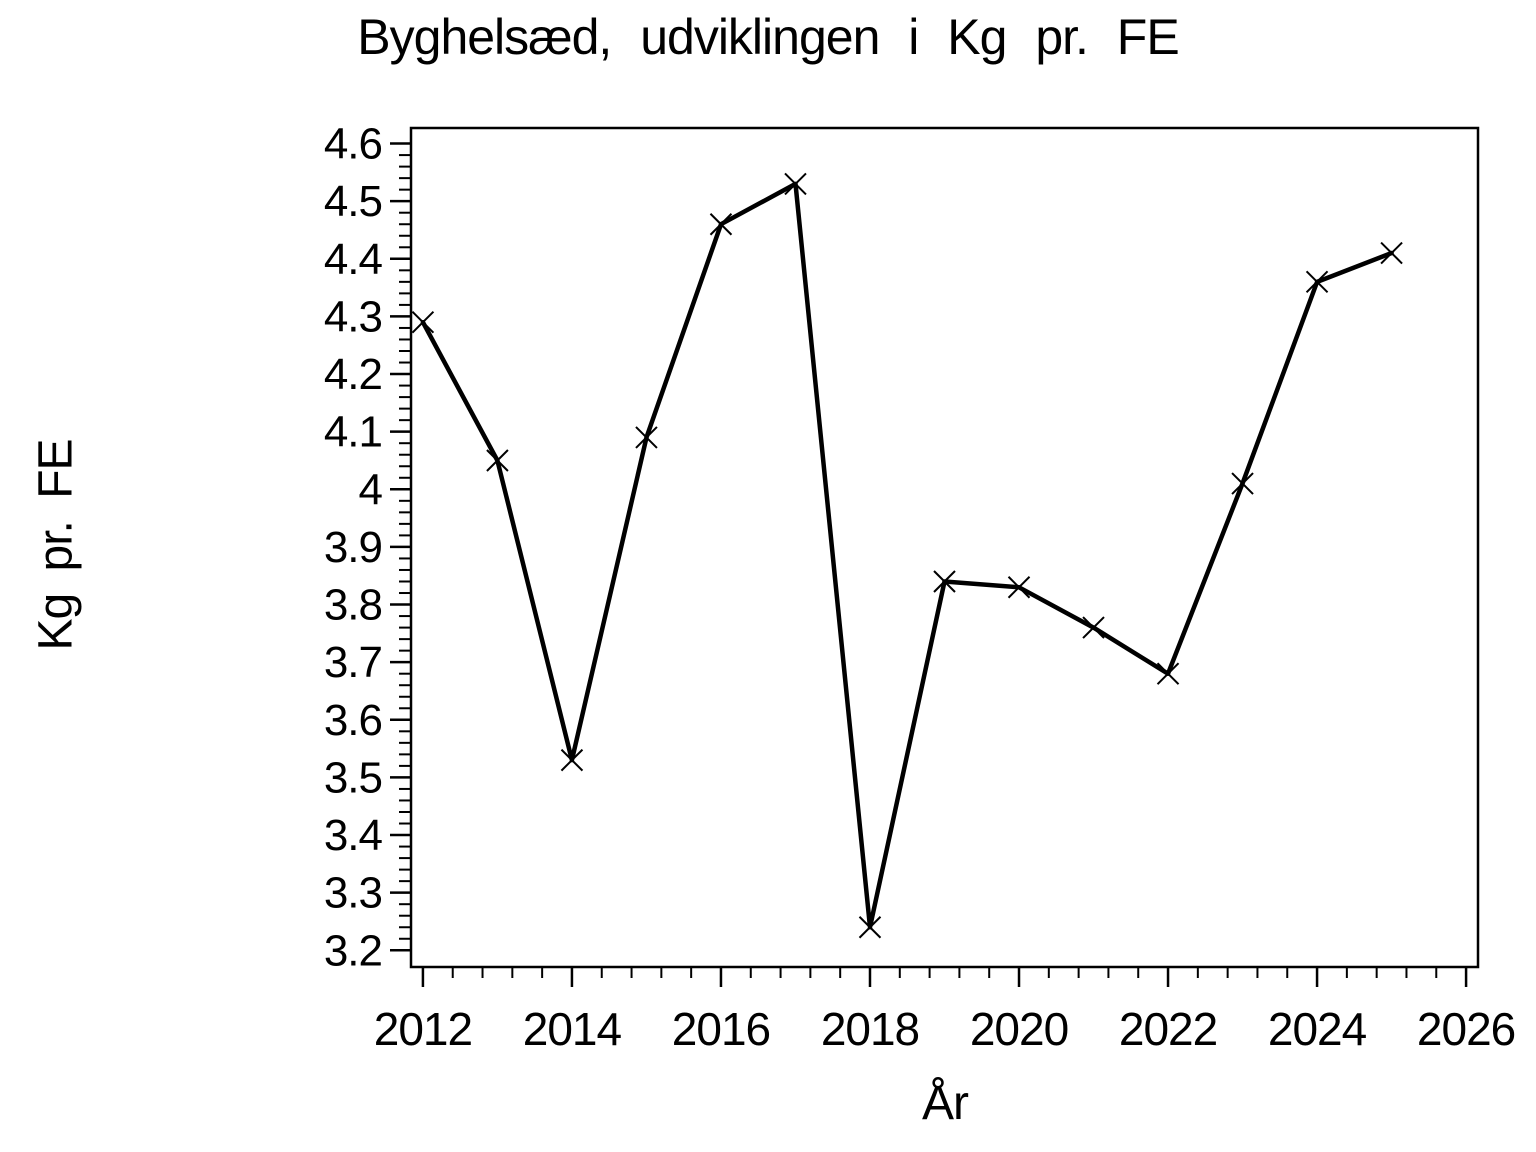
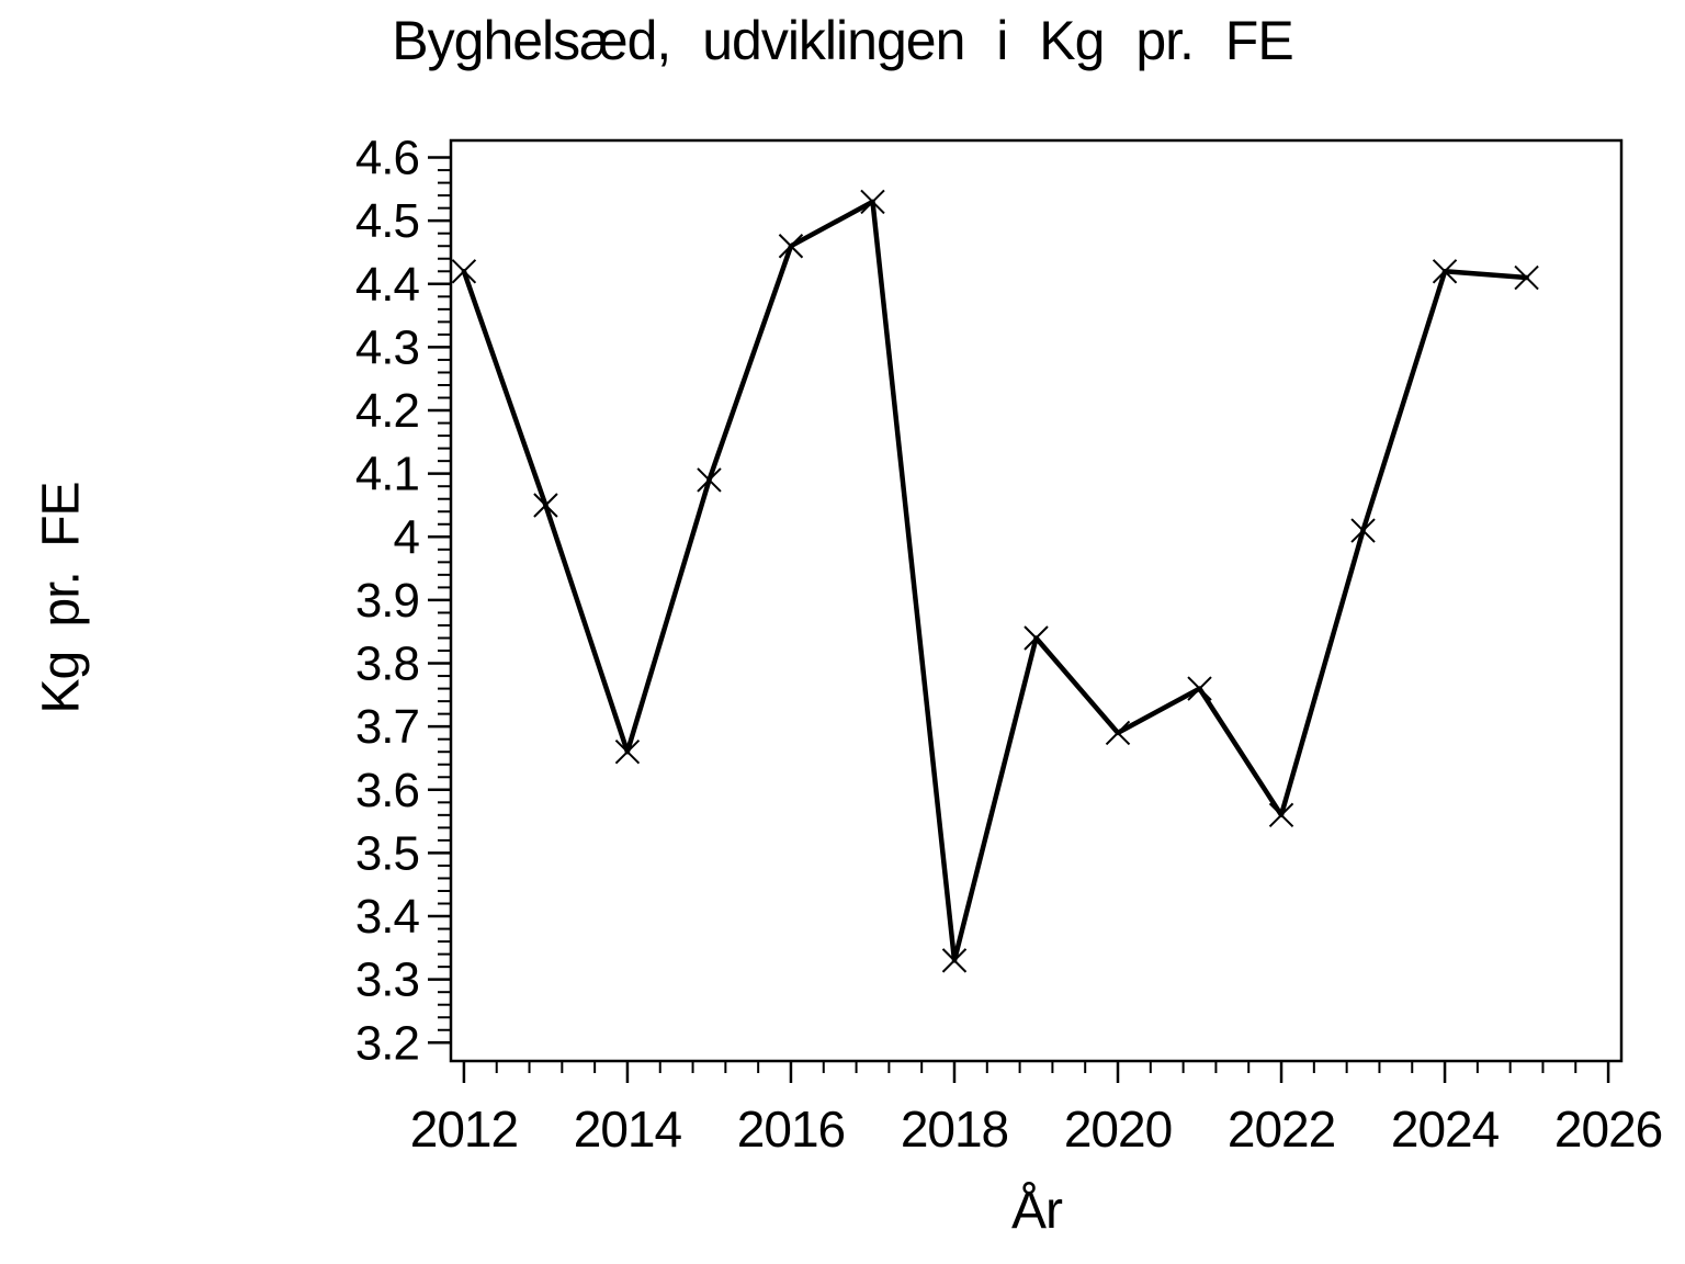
2012: 4.29 -> 4.42
2014: 3.53 -> 3.66
2018: 3.24 -> 3.33
2020: 3.83 -> 3.69
2022: 3.68 -> 3.56
2024: 4.36 -> 4.42
